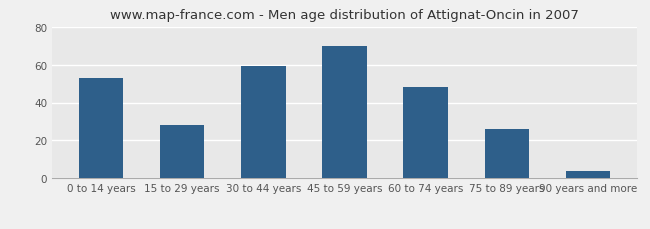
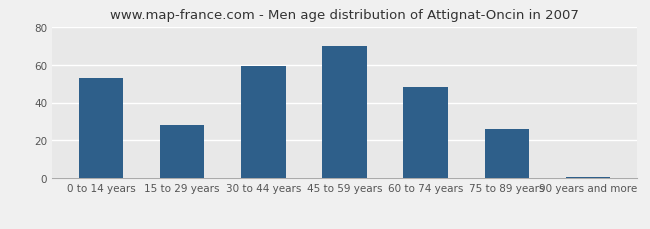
90 years and more: 4 -> 1
